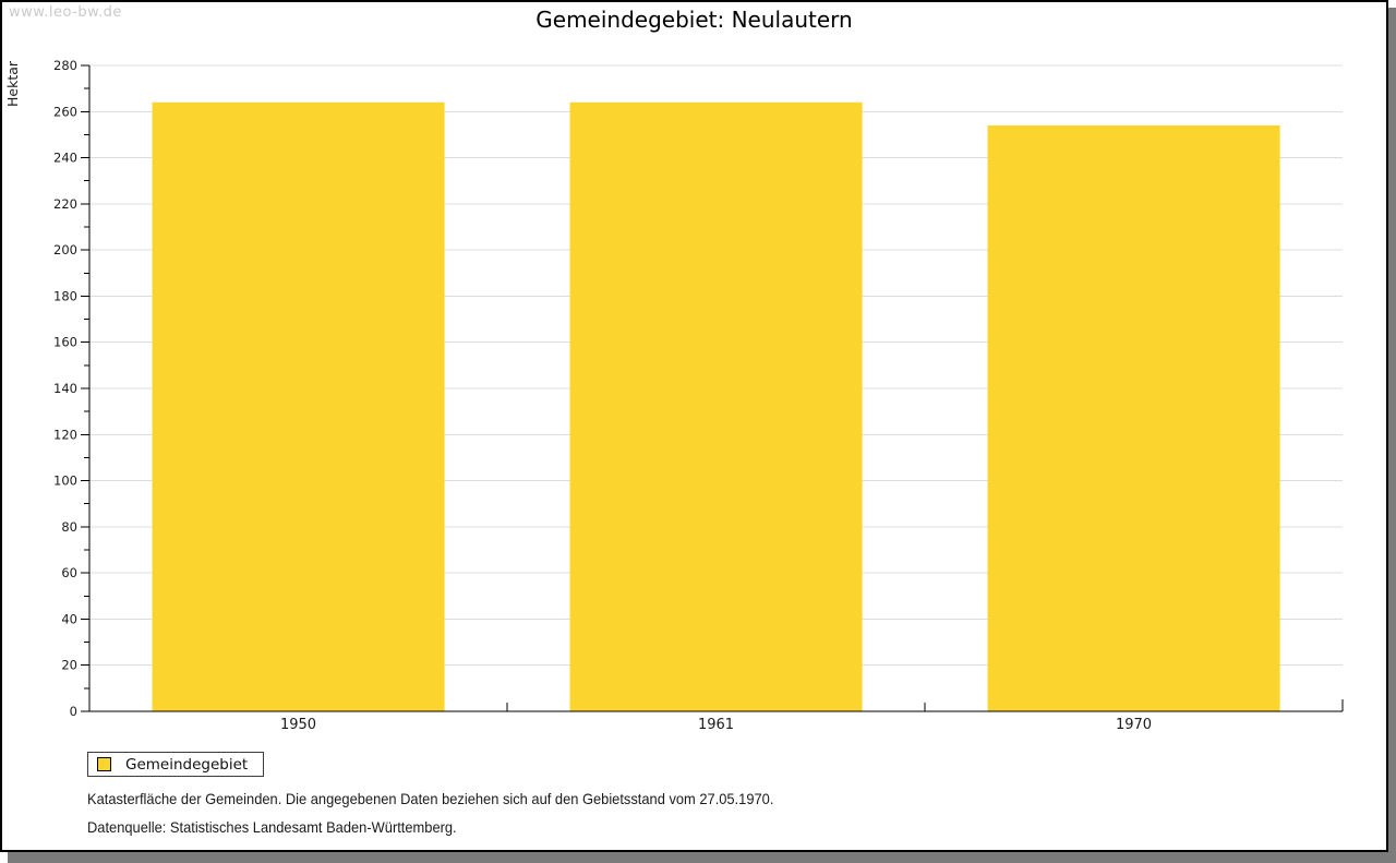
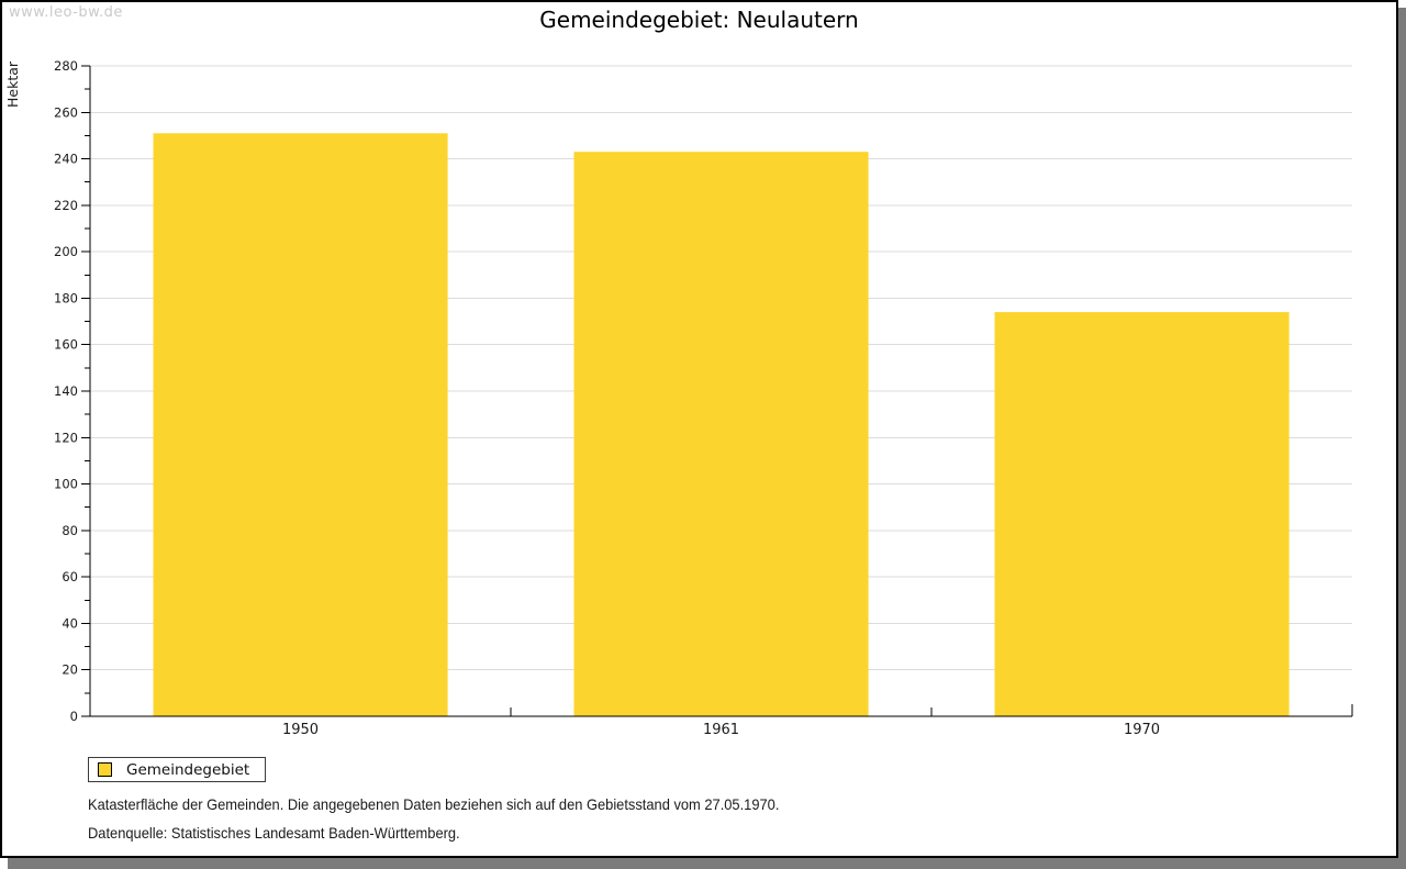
1950: 264 -> 251
1961: 264 -> 243
1970: 254 -> 174
